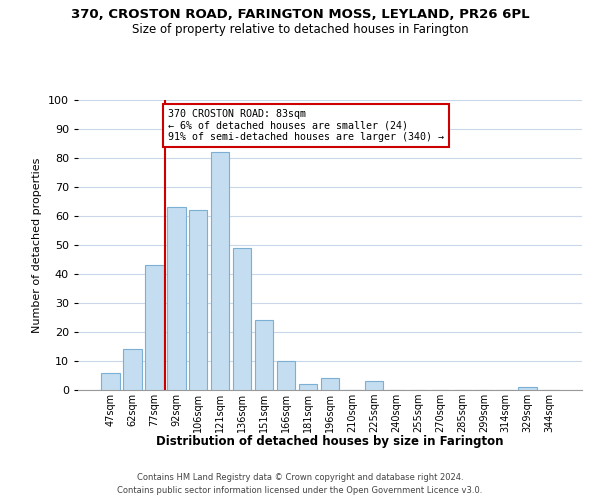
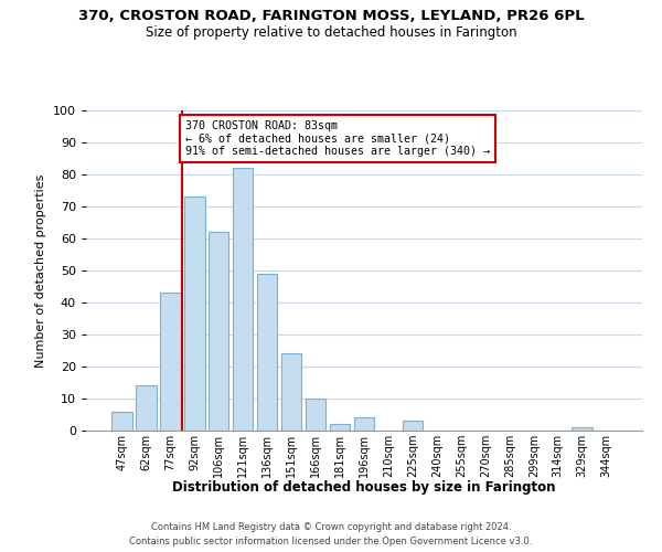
92sqm: 63 -> 73
